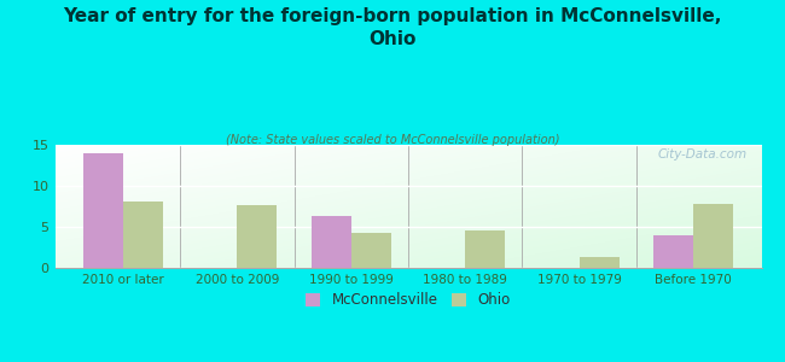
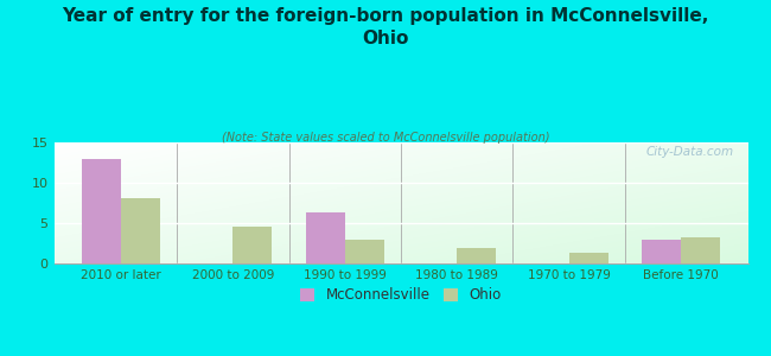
McConnelsville/2010 or later: 14.0 -> 13.0
Ohio/2000 to 2009: 7.6 -> 4.6
Ohio/1990 to 1999: 4.2 -> 2.9
Ohio/1980 to 1989: 4.6 -> 1.9
McConnelsville/Before 1970: 4.0 -> 3.0
Ohio/Before 1970: 7.8 -> 3.2
